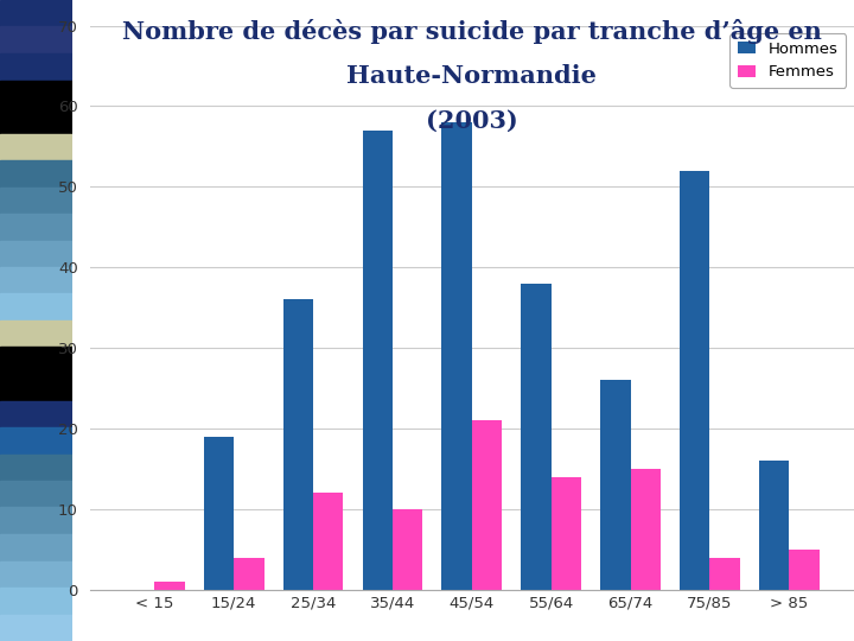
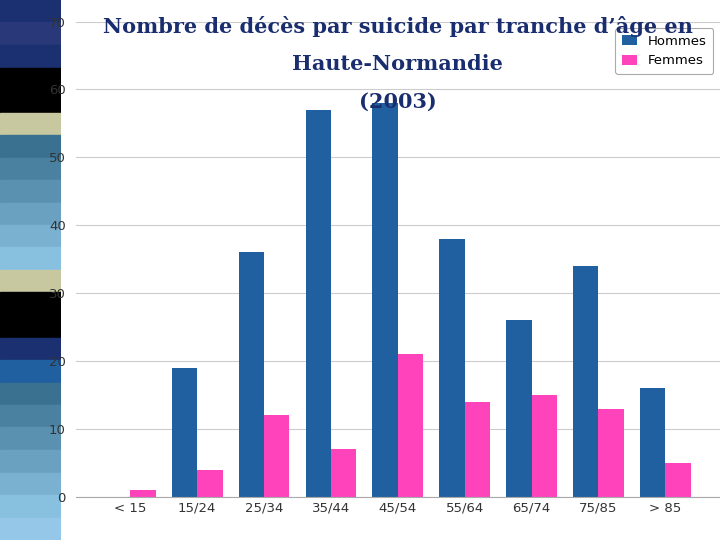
Femmes/35/44: 10 -> 7
Hommes/75/85: 52 -> 34
Femmes/75/85: 4 -> 13
